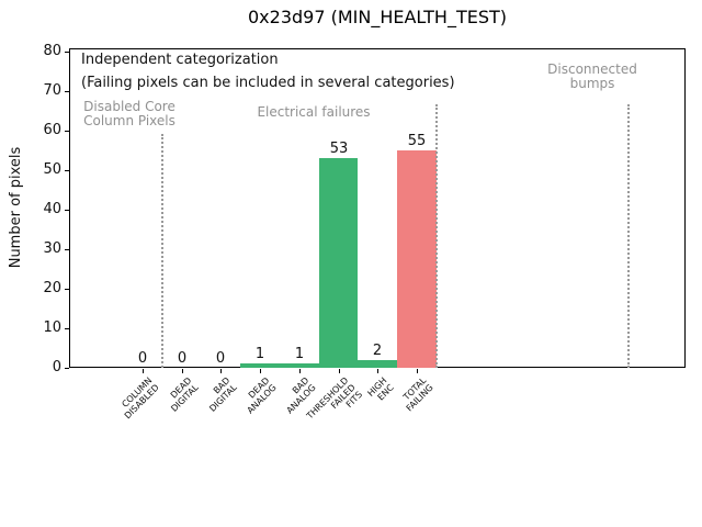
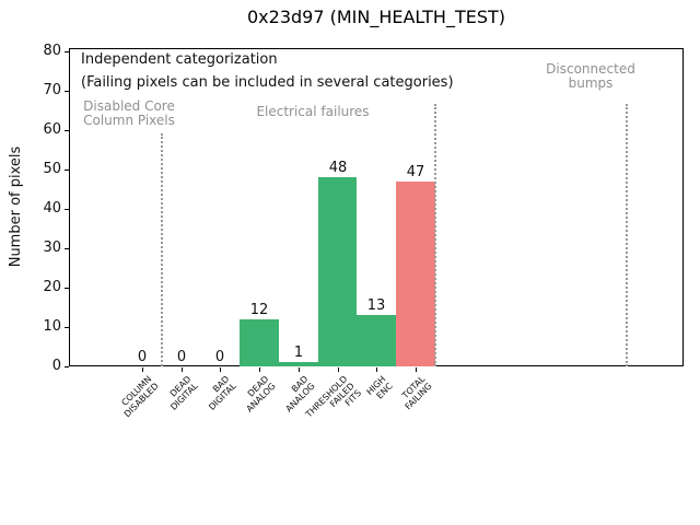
DEAD ANALOG: 1 -> 12
THRESHOLD FAILED FITS: 53 -> 48
HIGH ENC: 2 -> 13
TOTAL FAILING: 55 -> 47
